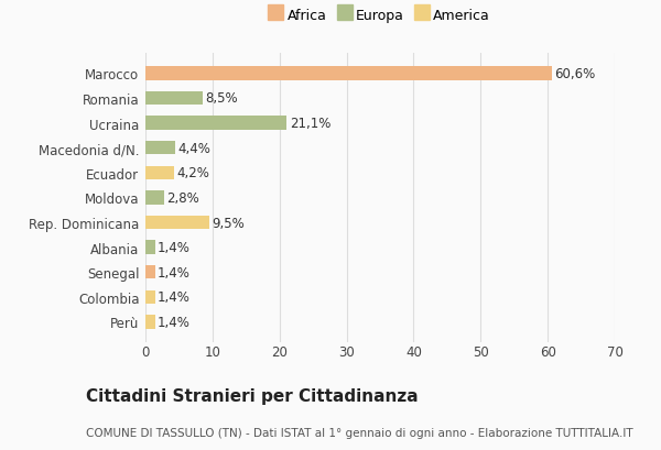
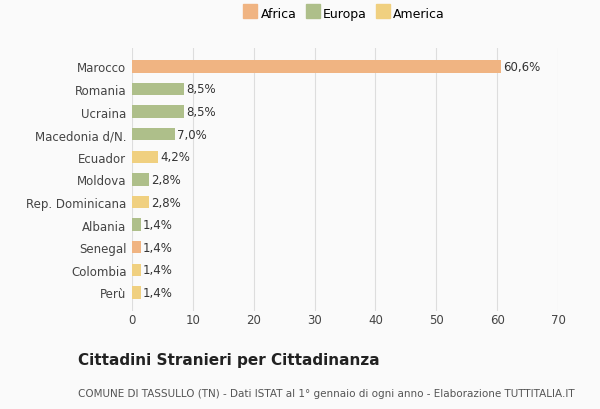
Ucraina: 21,1% -> 8,5%
Macedonia d/N.: 4,4% -> 7,0%
Rep. Dominicana: 9,5% -> 2,8%
